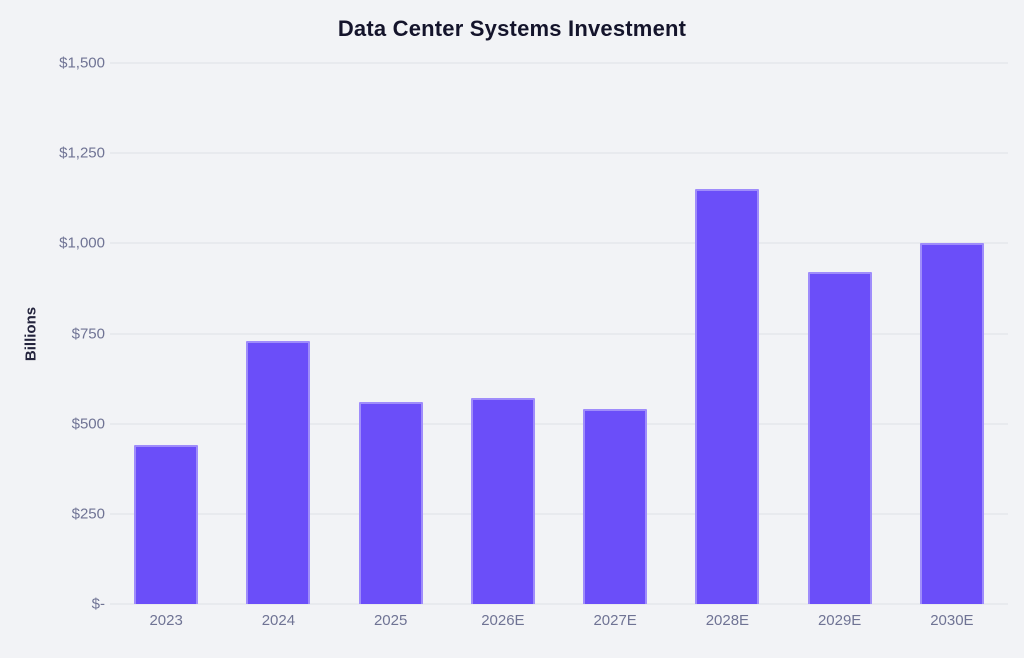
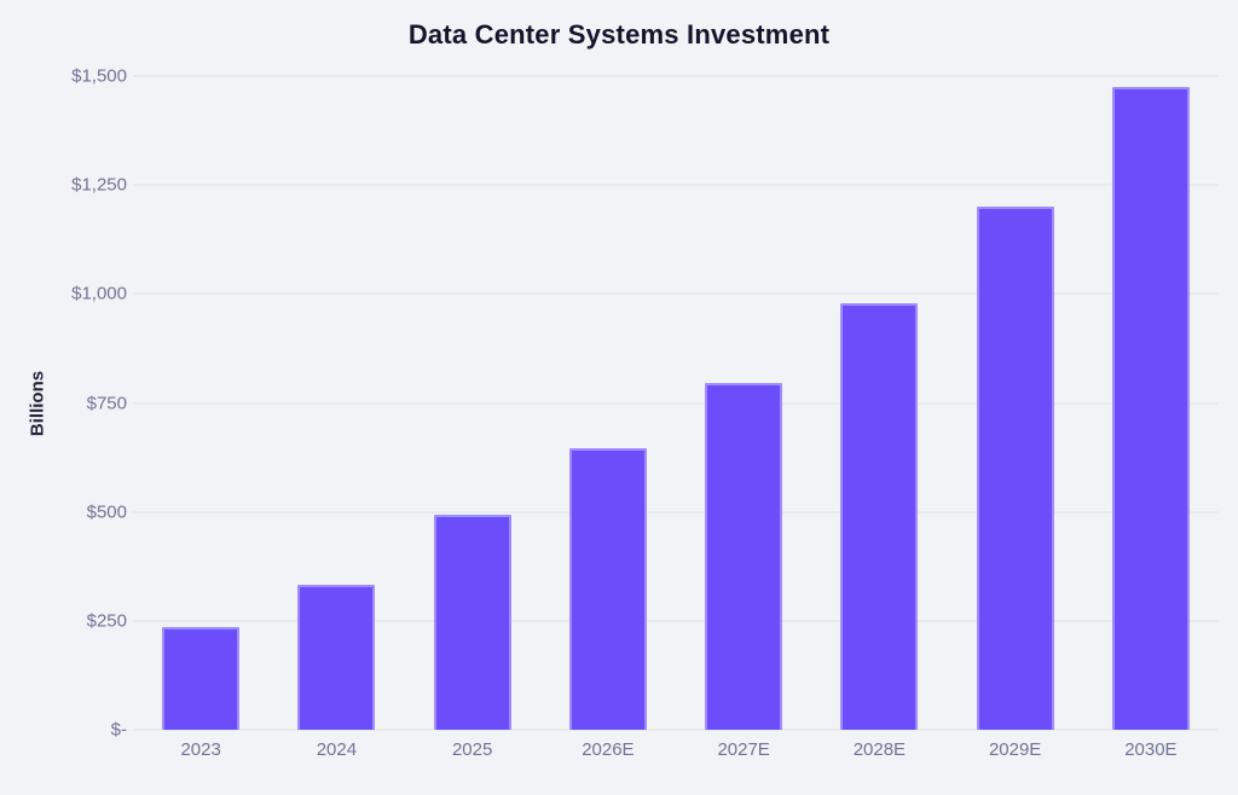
2023: $440 -> $240
2024: $730 -> $330
2025: $560 -> $490
2026E: $570 -> $650
2027E: $540 -> $800
2028E: $1150 -> $980
2029E: $920 -> $1200
2030E: $1000 -> $1480
